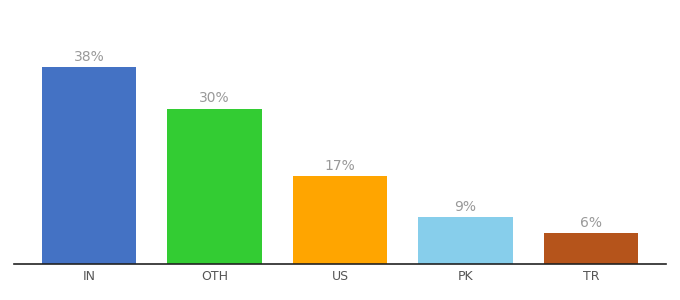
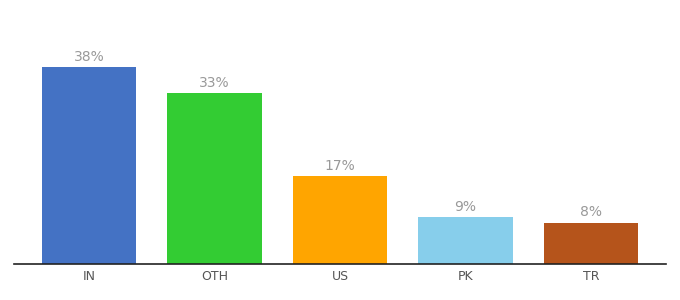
OTH: 30% -> 33%
TR: 6% -> 8%
